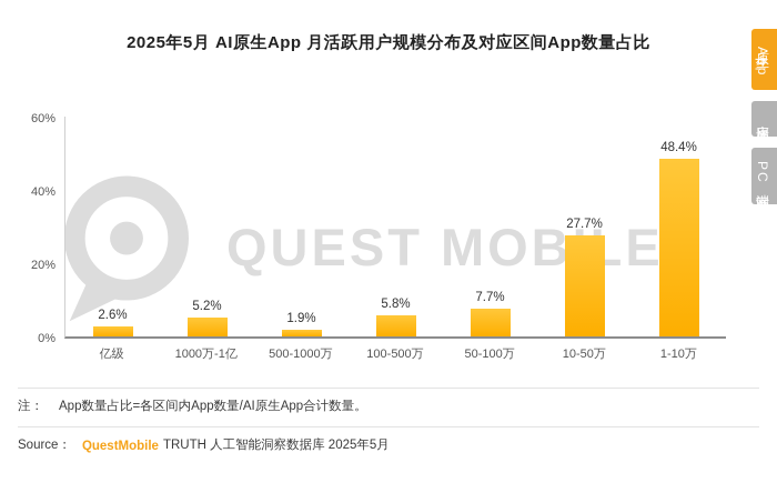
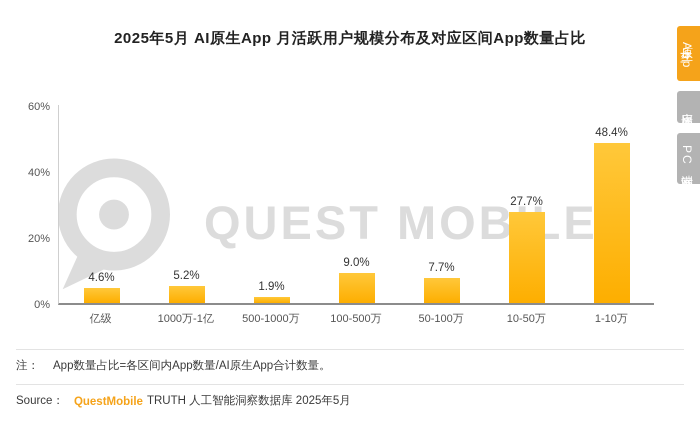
亿级: 2.6% -> 4.6%
100-500万: 5.8% -> 9.0%
